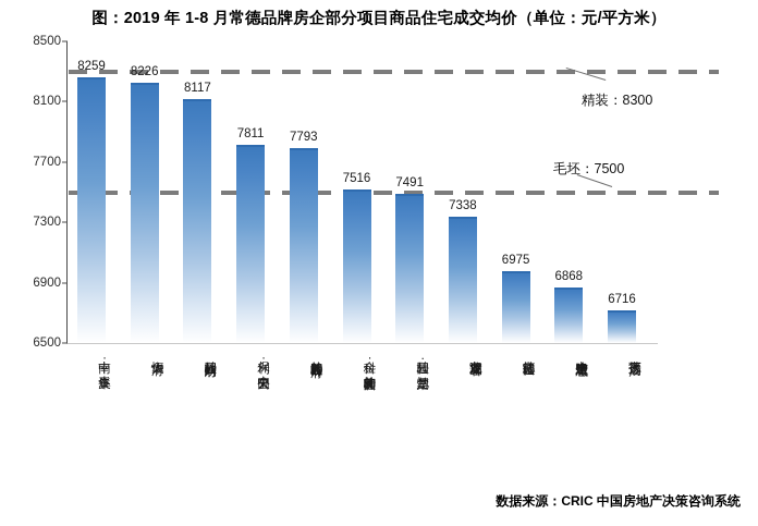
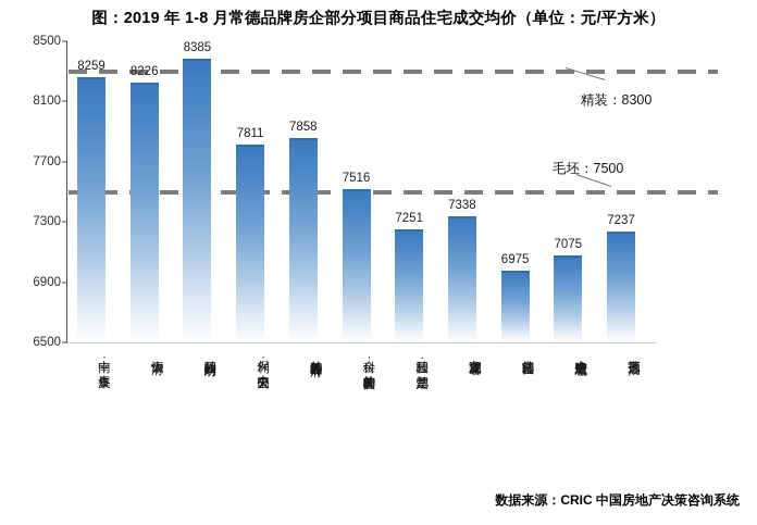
碧桂园朗州府: 8117 -> 8385
美的碧桂园柳叶府: 7793 -> 7858
碧桂园·翘楚棠: 7491 -> 7251
中建生态智慧城: 6868 -> 7075
常德万达广场: 6716 -> 7237
